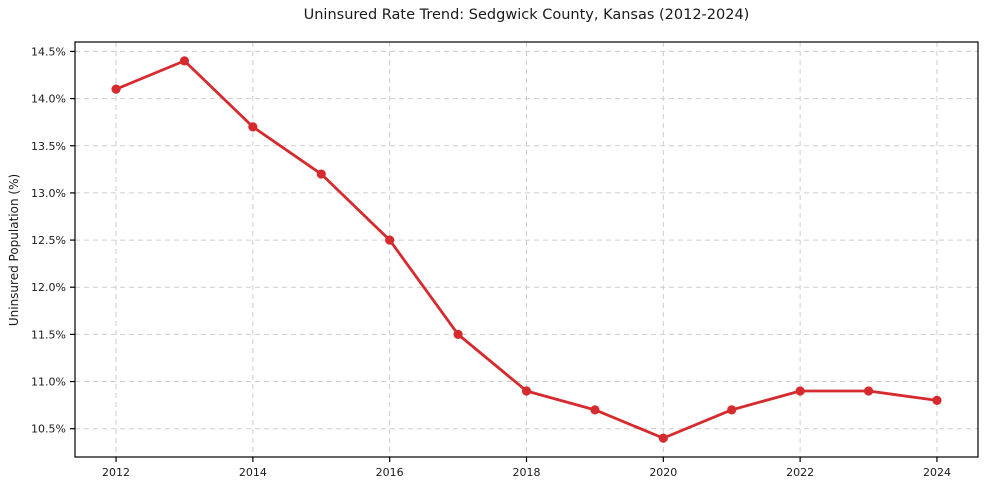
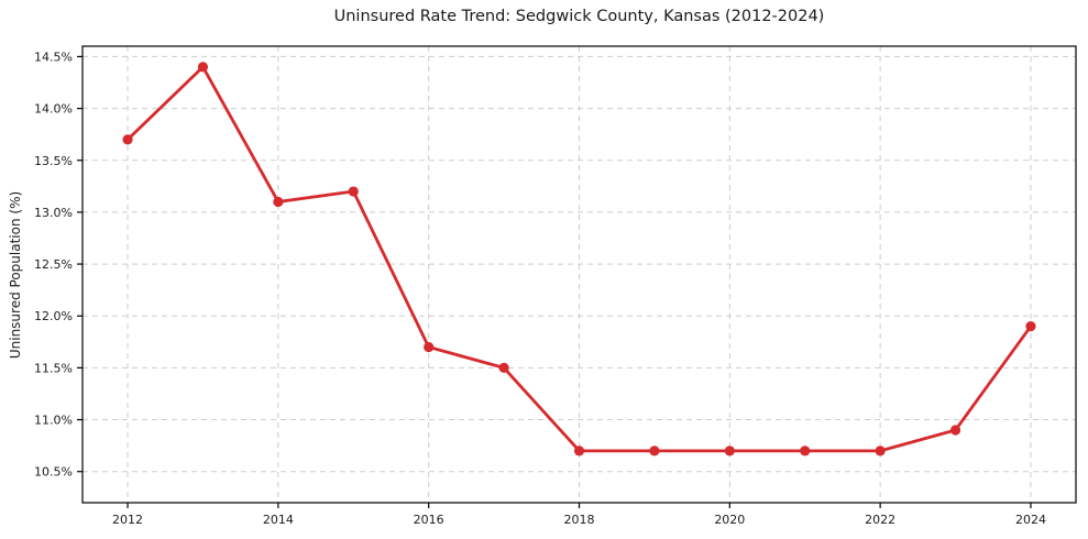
2012: 14.1% -> 13.7%
2014: 13.7% -> 13.1%
2016: 12.5% -> 11.7%
2018: 10.9% -> 10.7%
2020: 10.4% -> 10.7%
2022: 10.9% -> 10.7%
2024: 10.8% -> 11.9%
